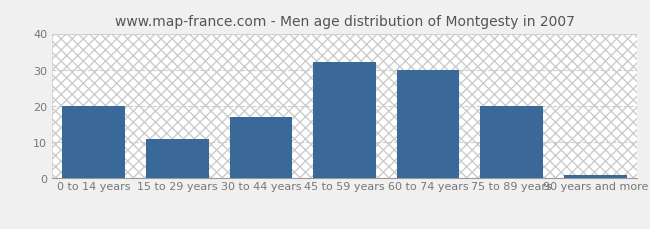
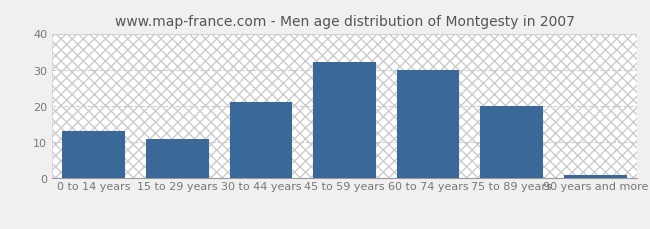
0 to 14 years: 20 -> 13
30 to 44 years: 17 -> 21
